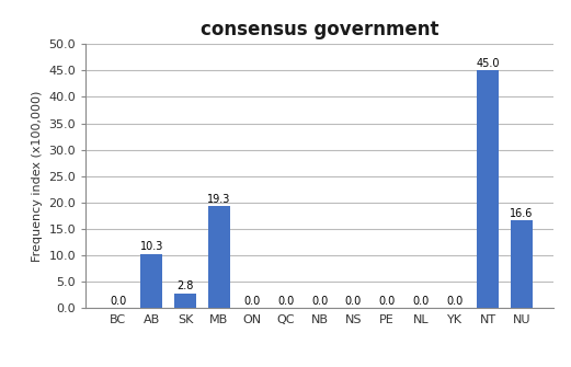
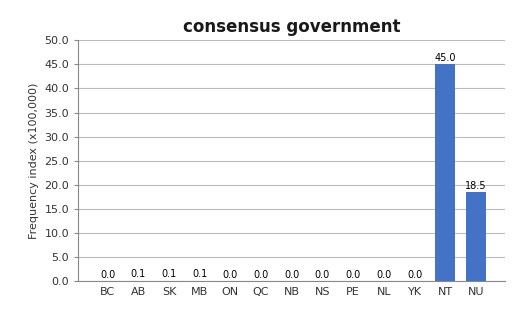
AB: 10.3 -> 0.1
SK: 2.8 -> 0.1
MB: 19.3 -> 0.1
NU: 16.6 -> 18.5
